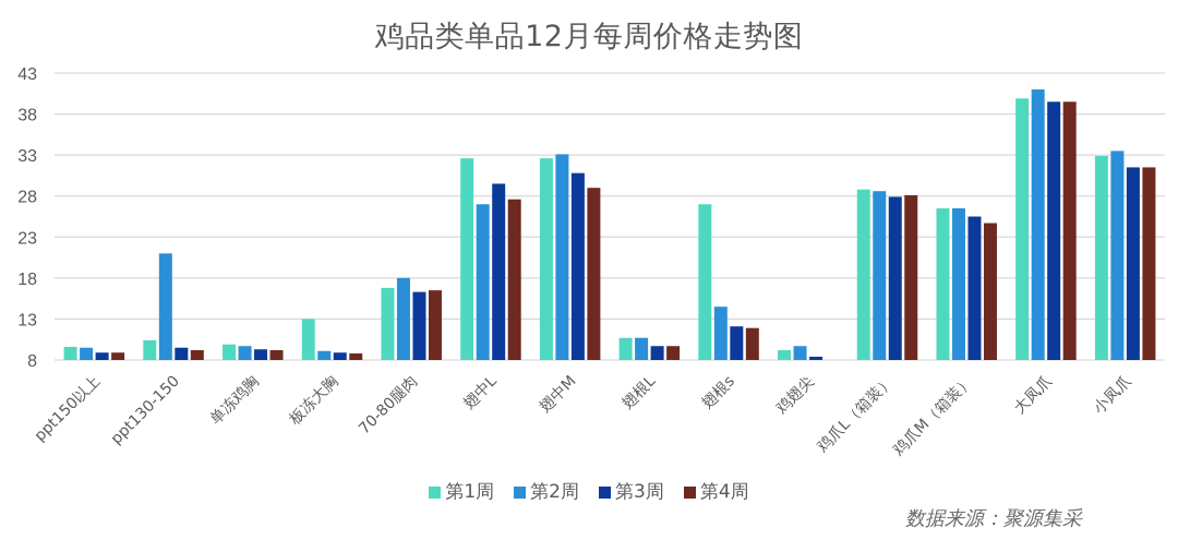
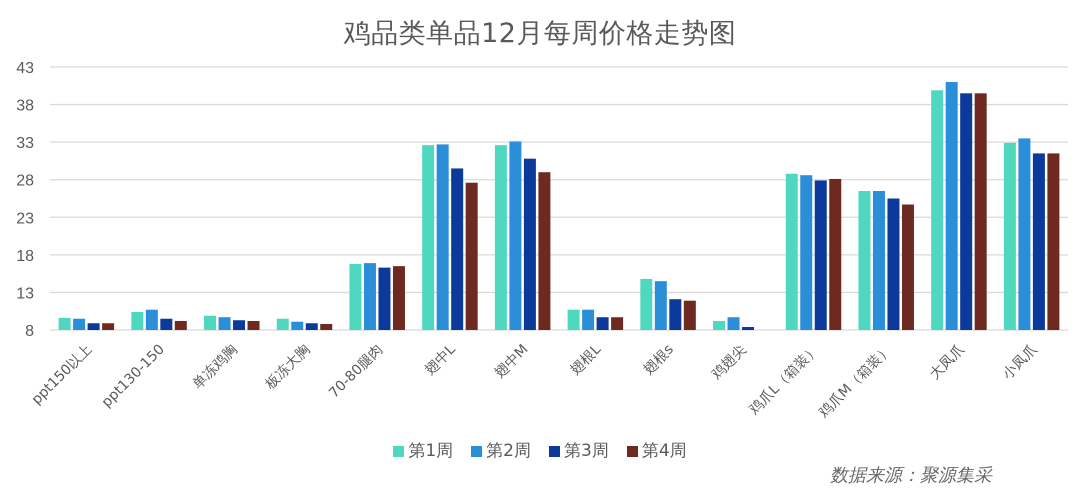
第2周/ppt130-150: 21 -> 11
第1周/板冻大胸: 13 -> 10
第2周/70-80腿肉: 18 -> 17
第2周/翅中L: 27 -> 33
第1周/翅根s: 27 -> 15
